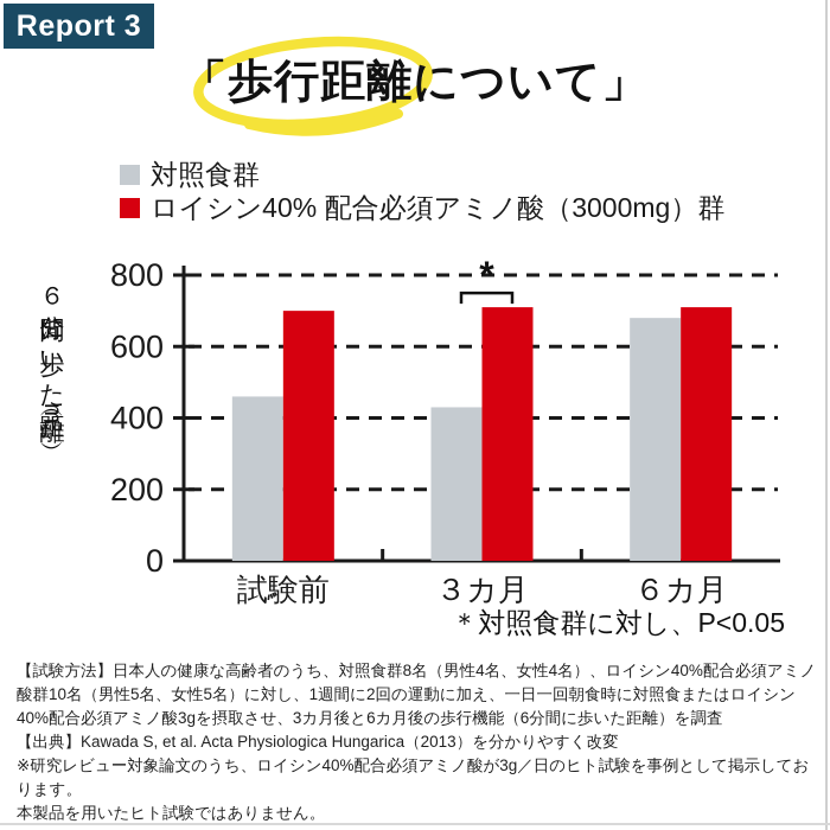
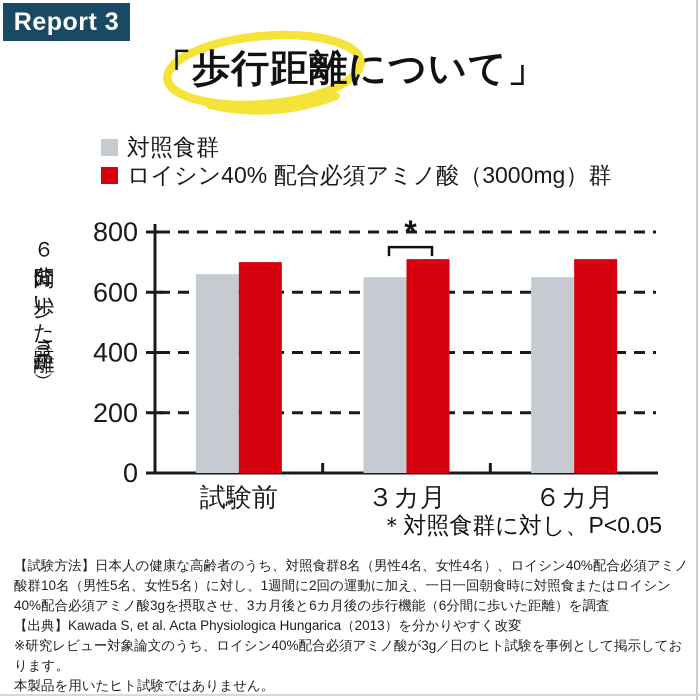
対照食群/試験前: 460 -> 660
対照食群/３カ月: 430 -> 650
対照食群/６カ月: 680 -> 650
